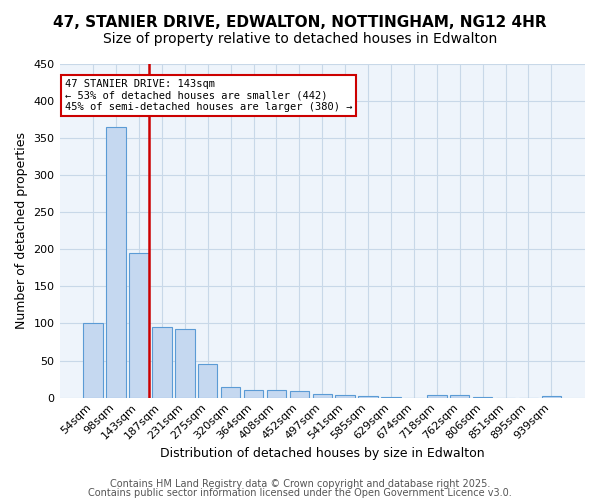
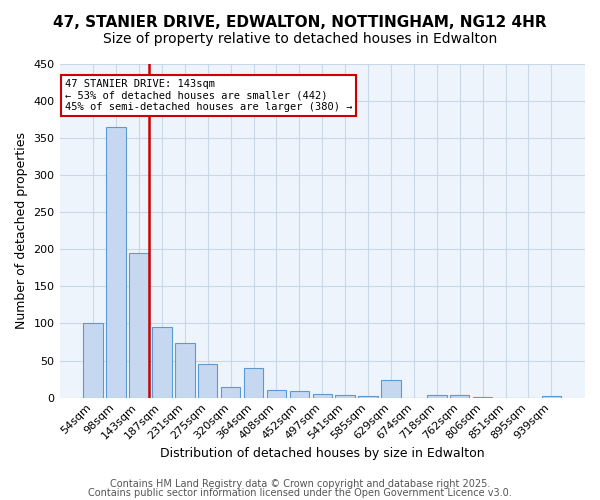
231sqm: 93 -> 74
364sqm: 10 -> 40
629sqm: 1 -> 24
